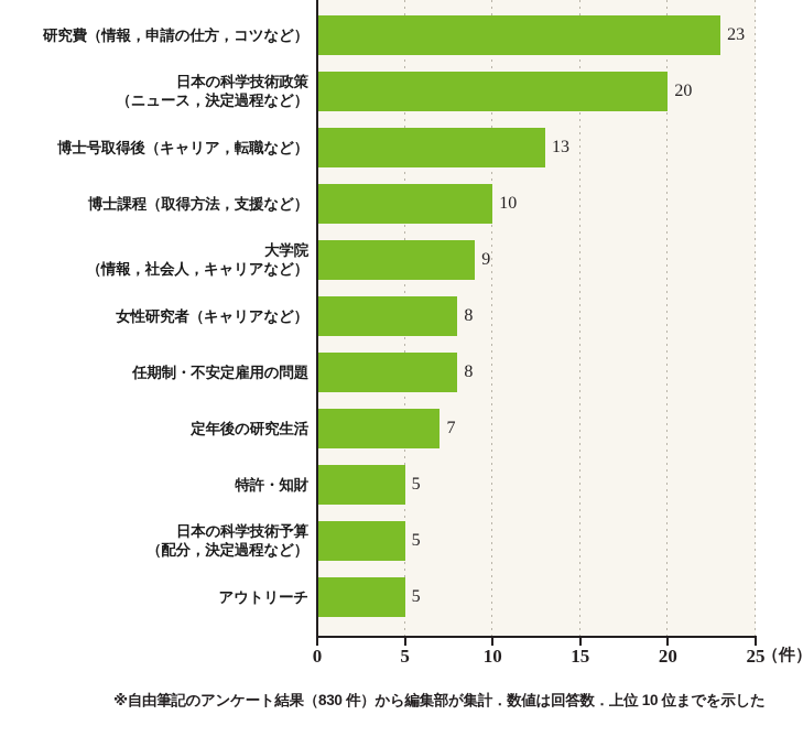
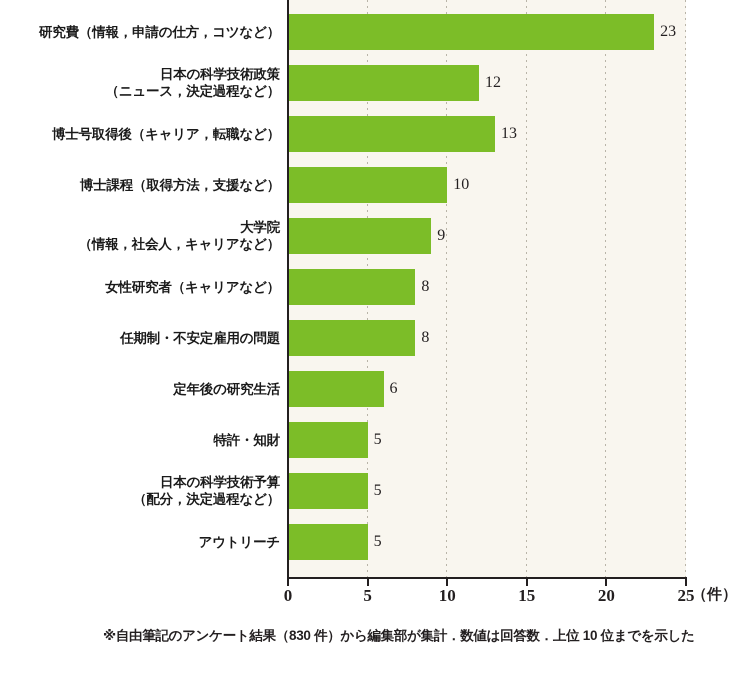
日本の科学技術政策 （ニュース，決定過程など）: 20 -> 12
定年後の研究生活: 7 -> 6
